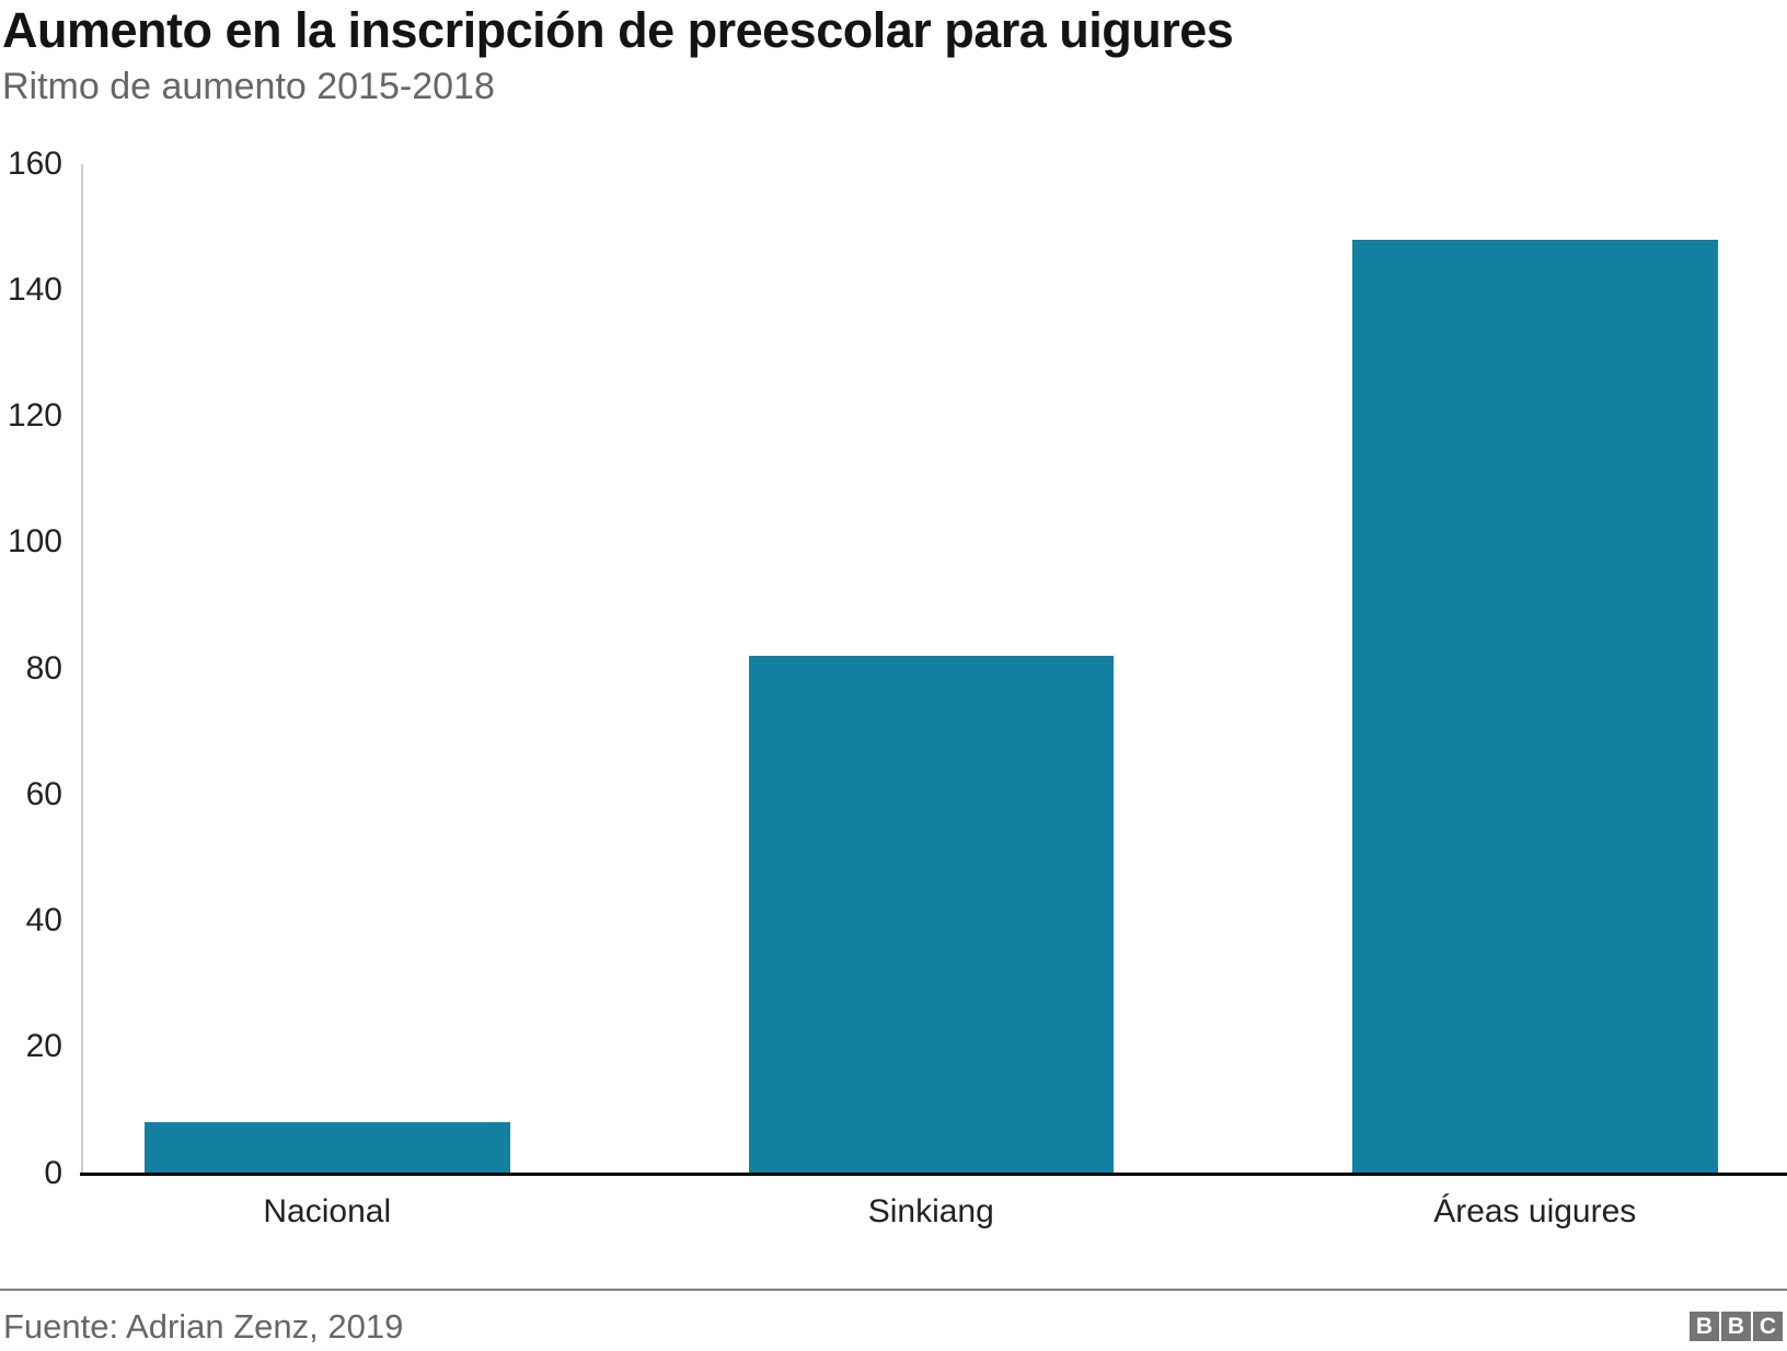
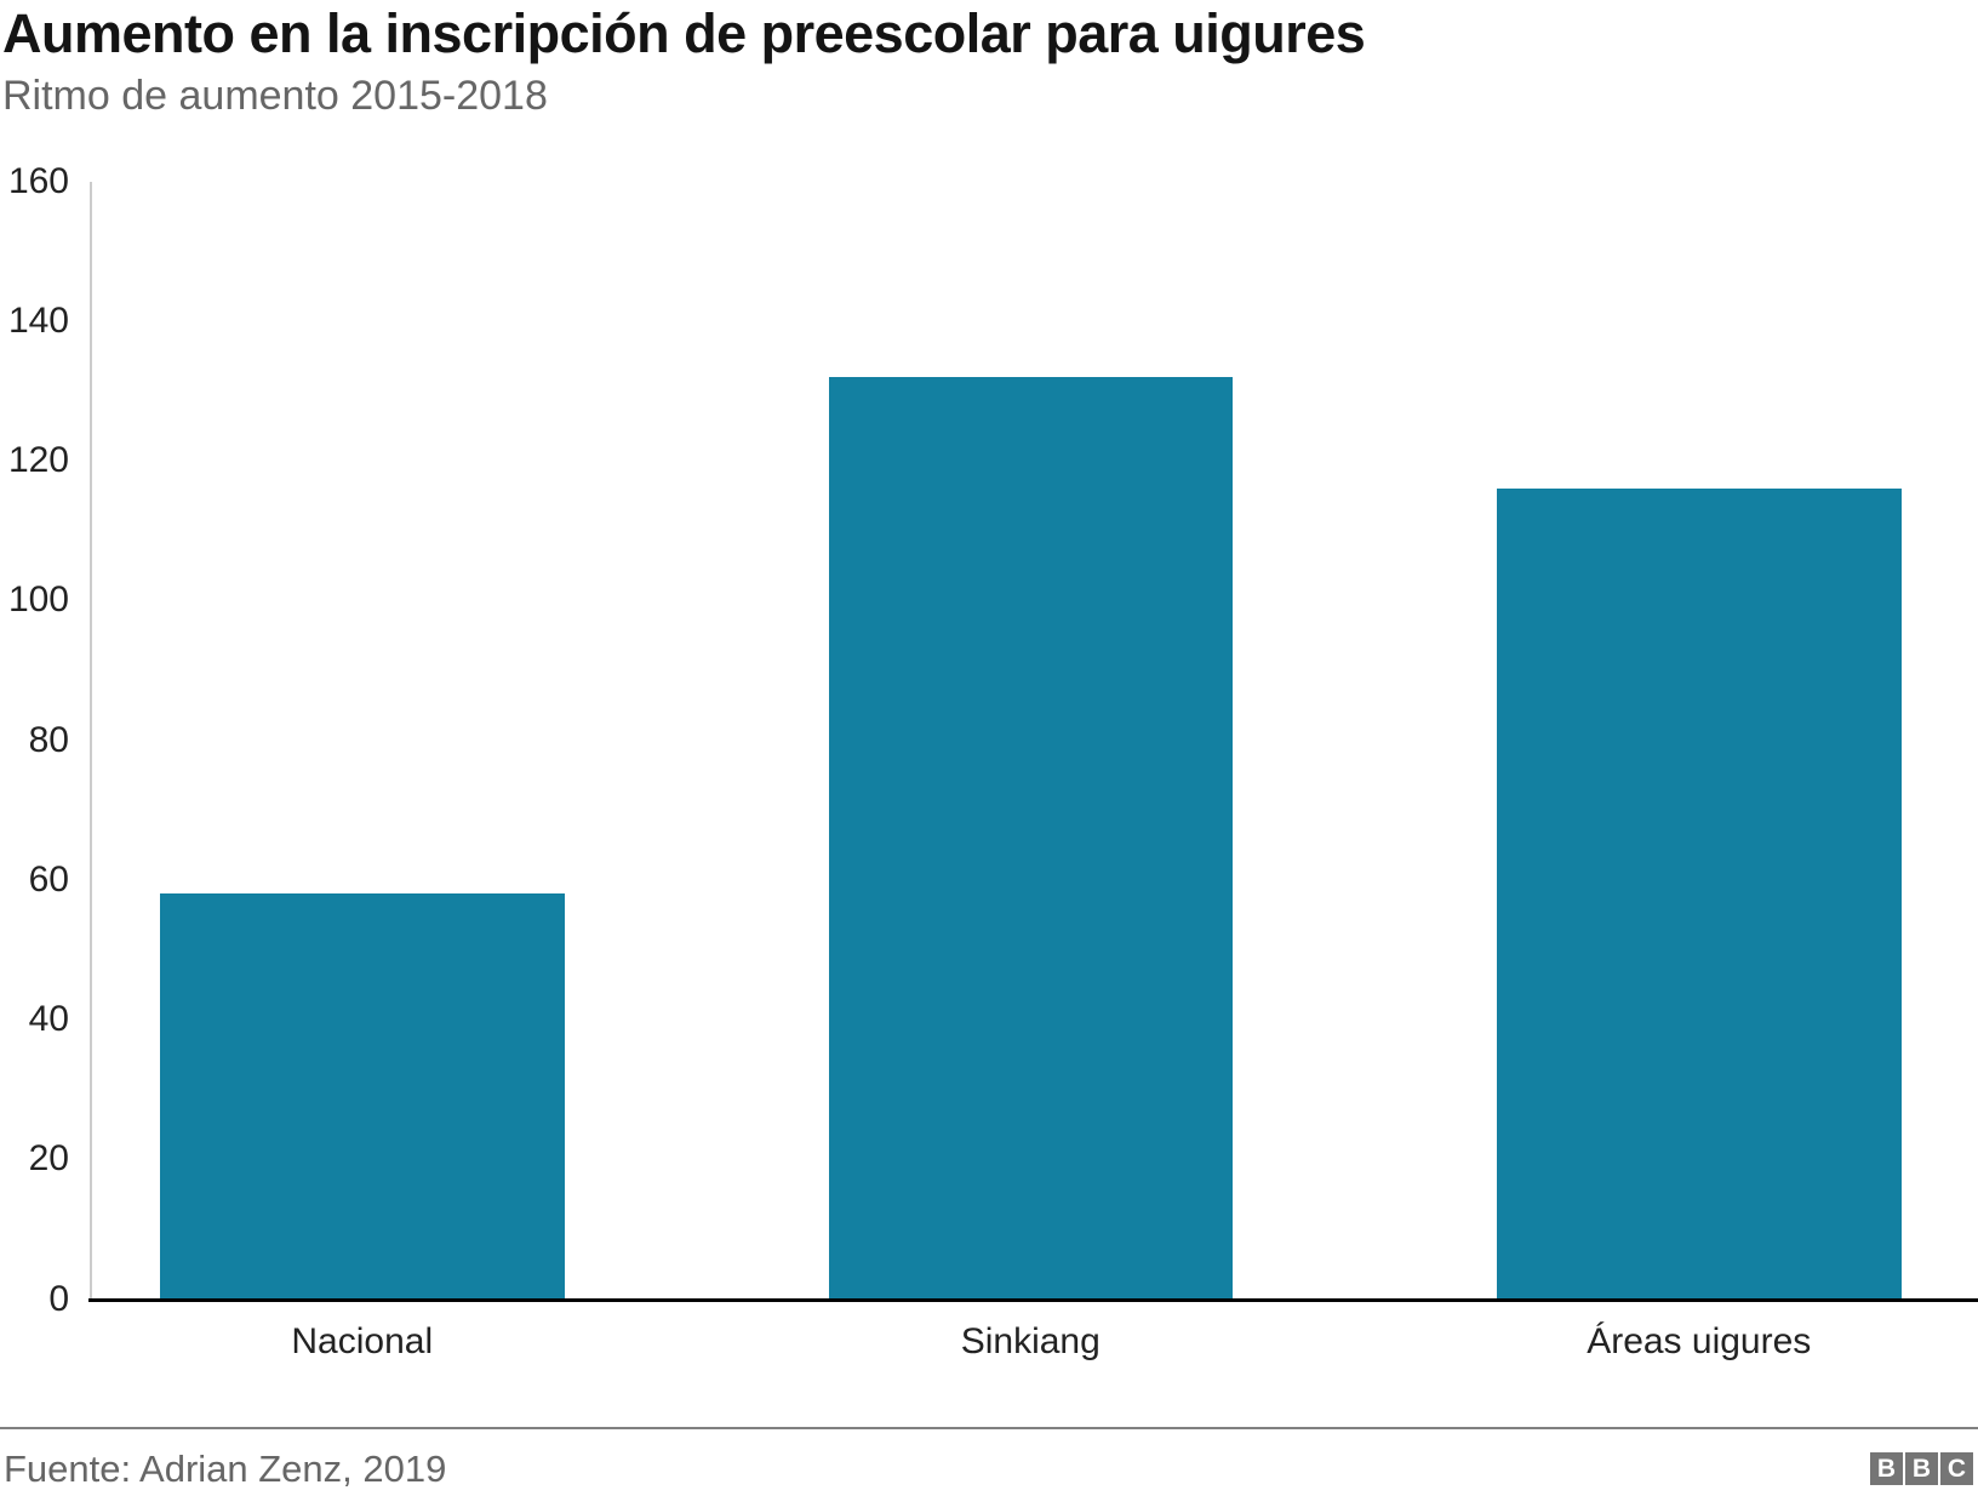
Nacional: 8 -> 58
Sinkiang: 82 -> 132
Áreas uigures: 148 -> 116
